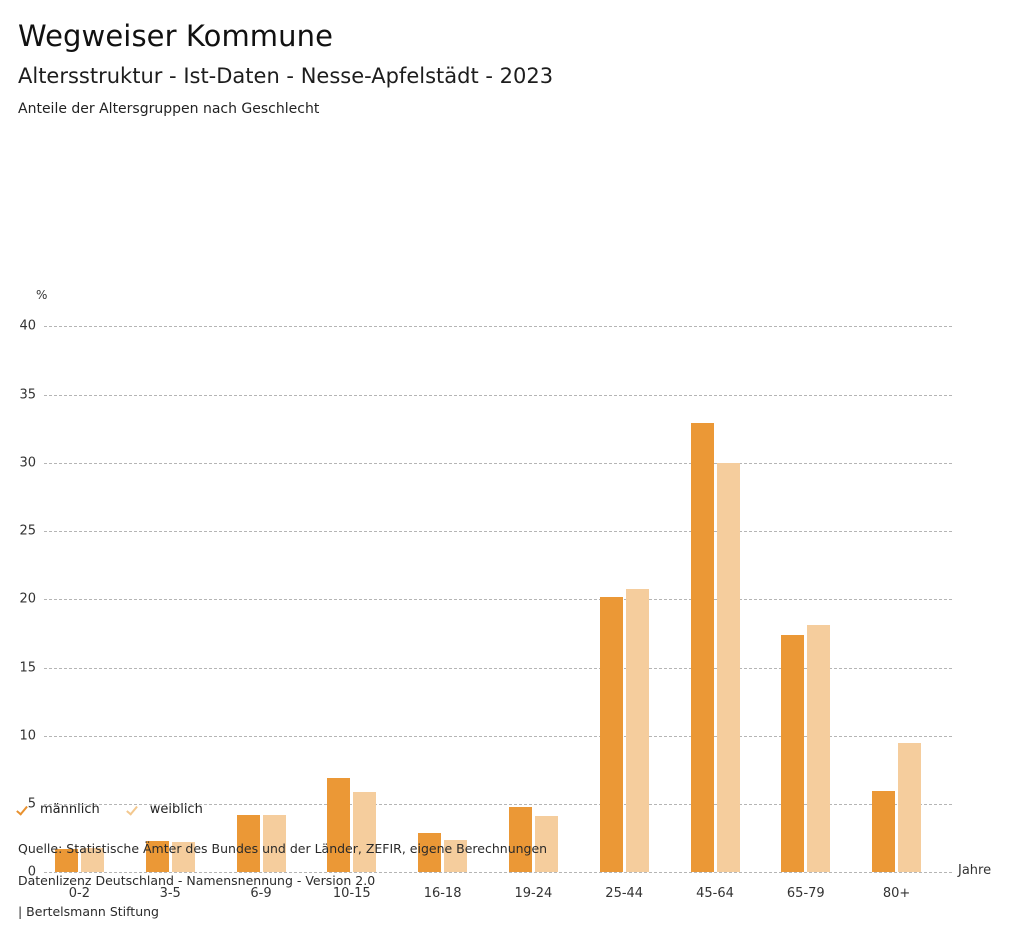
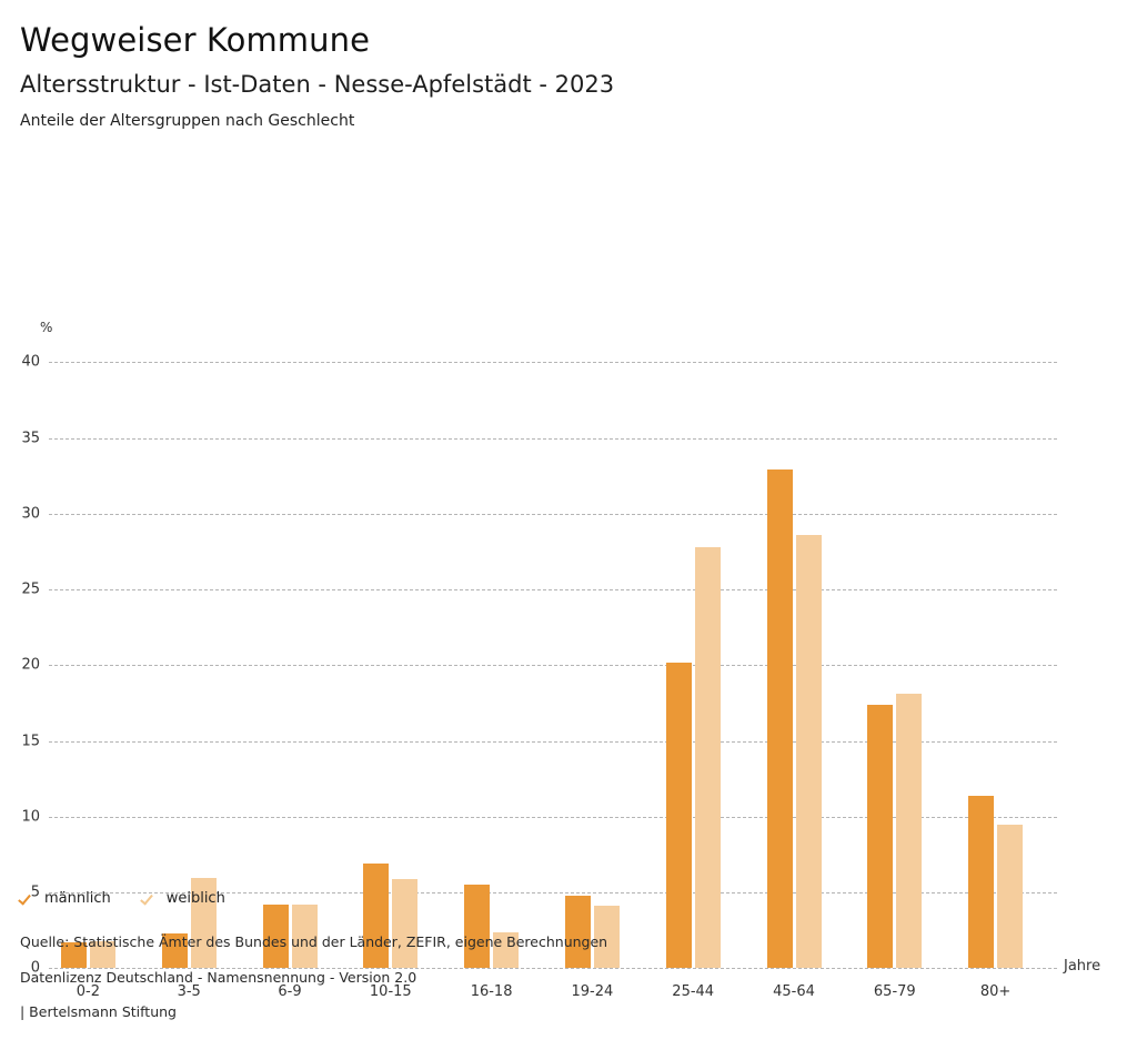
weiblich/3-5: 2.2 -> 6.0
männlich/16-18: 2.9 -> 5.5
weiblich/25-44: 20.8 -> 27.8
weiblich/45-64: 30.0 -> 28.6
männlich/80+: 6.0 -> 11.4
